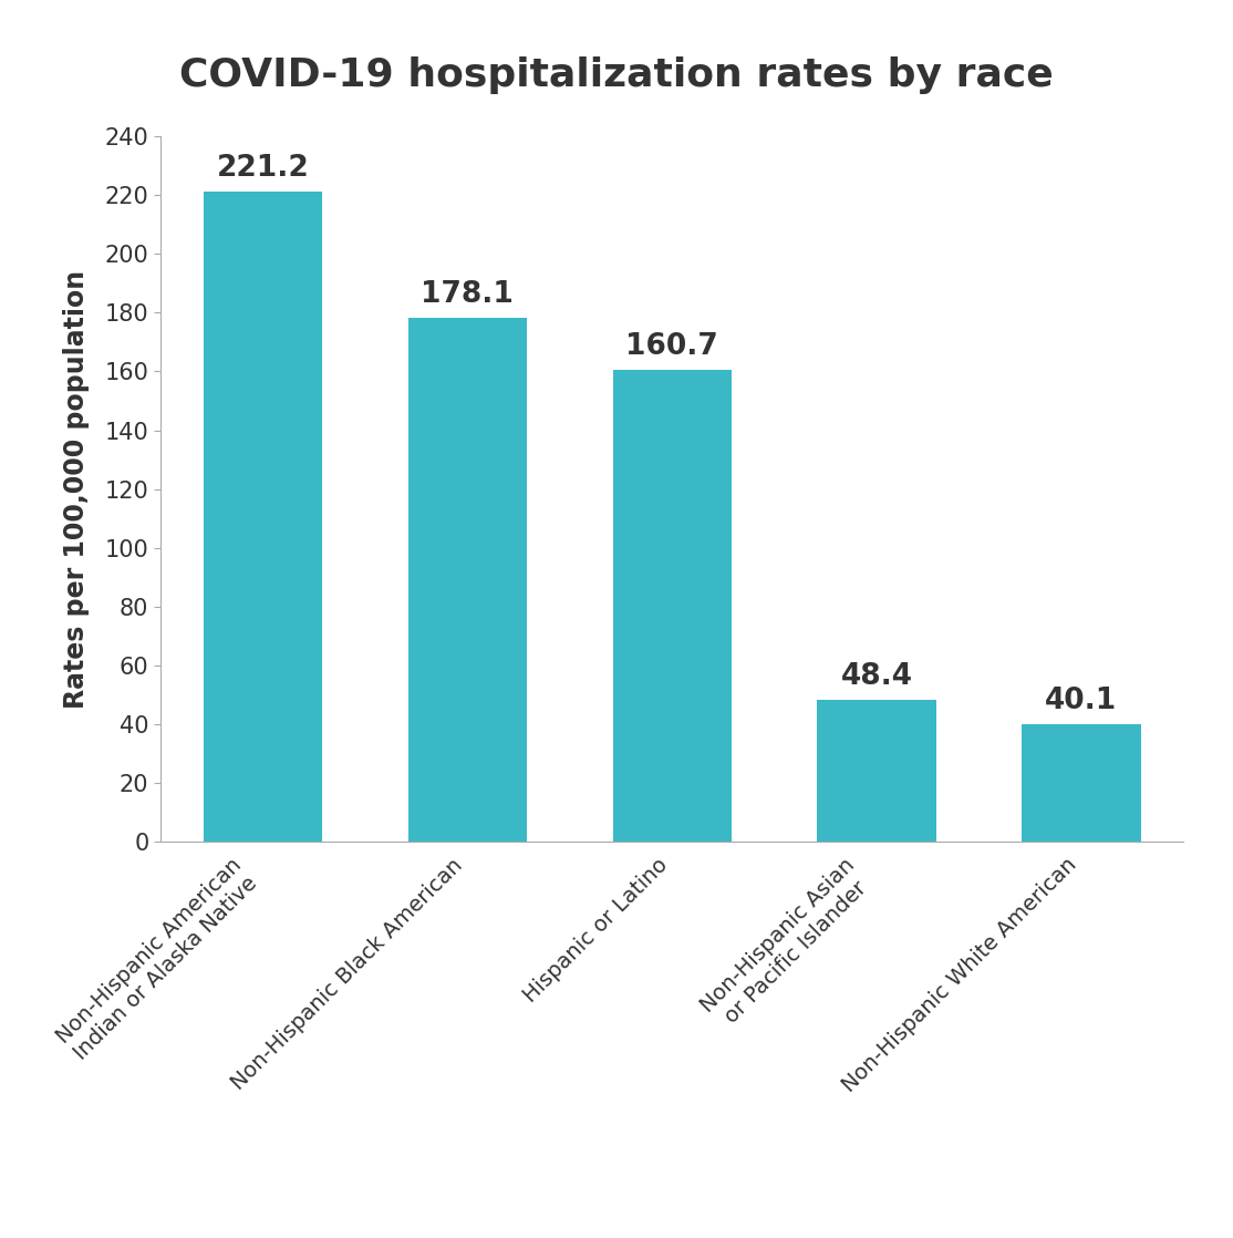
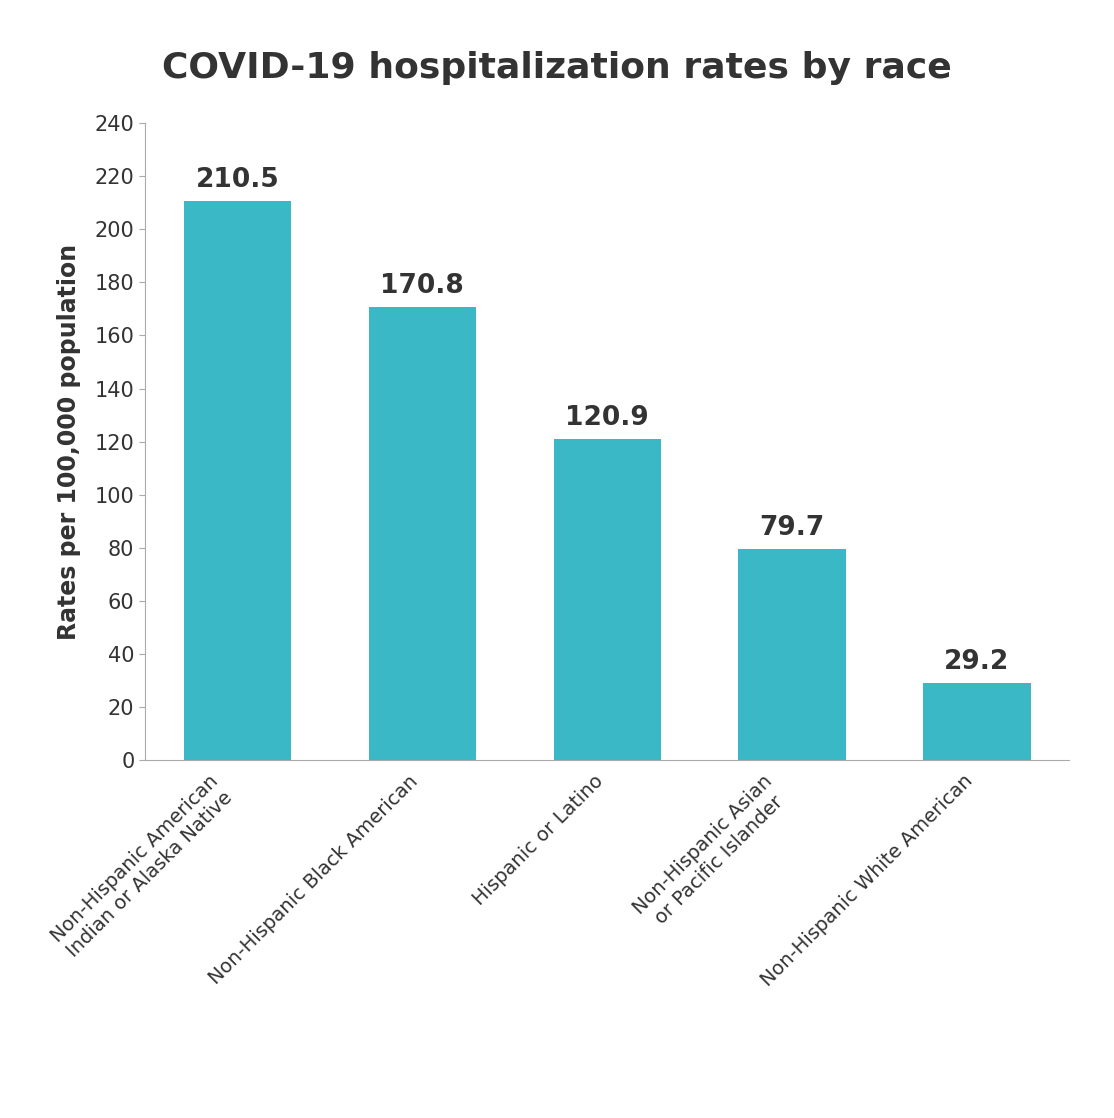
Non-Hispanic American Indian or Alaska Native: 221.2 -> 210.5
Non-Hispanic Black American: 178.1 -> 170.8
Hispanic or Latino: 160.7 -> 120.9
Non-Hispanic Asian or Pacific Islander: 48.4 -> 79.7
Non-Hispanic White American: 40.1 -> 29.2
